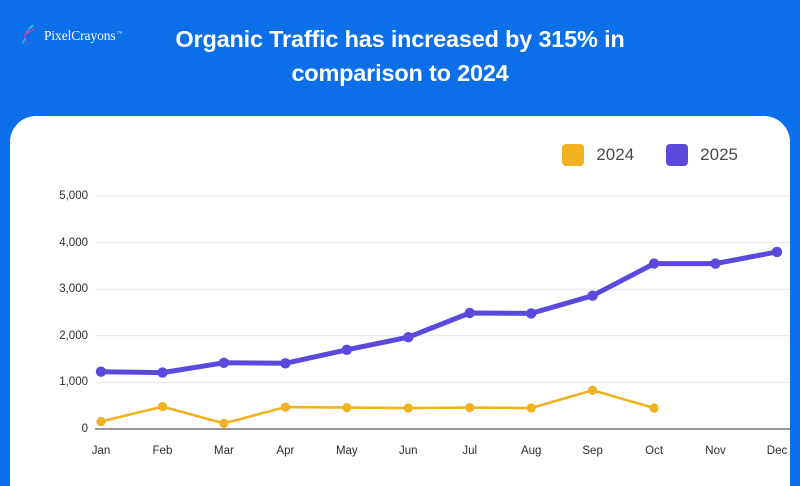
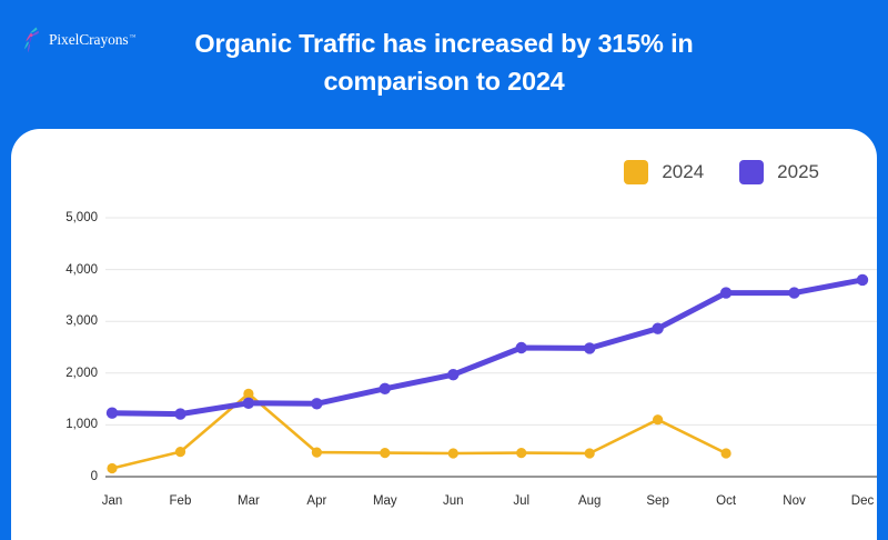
2024/Mar: 100 -> 1600
2024/Sep: 800 -> 1100
